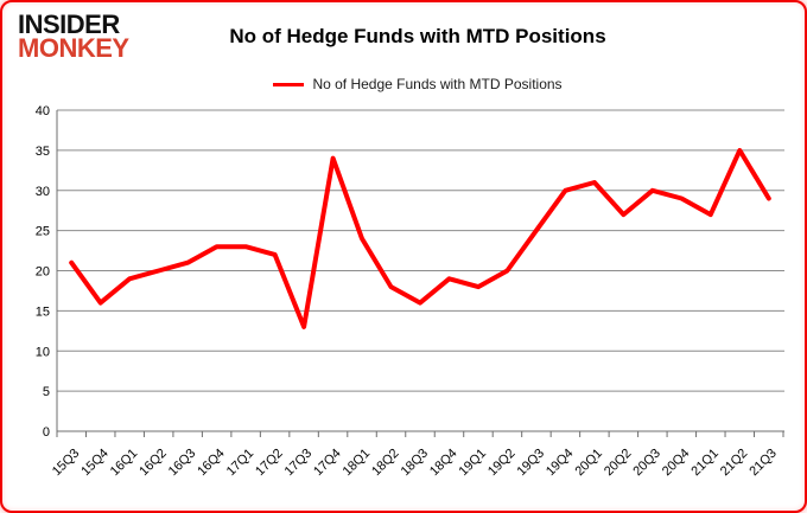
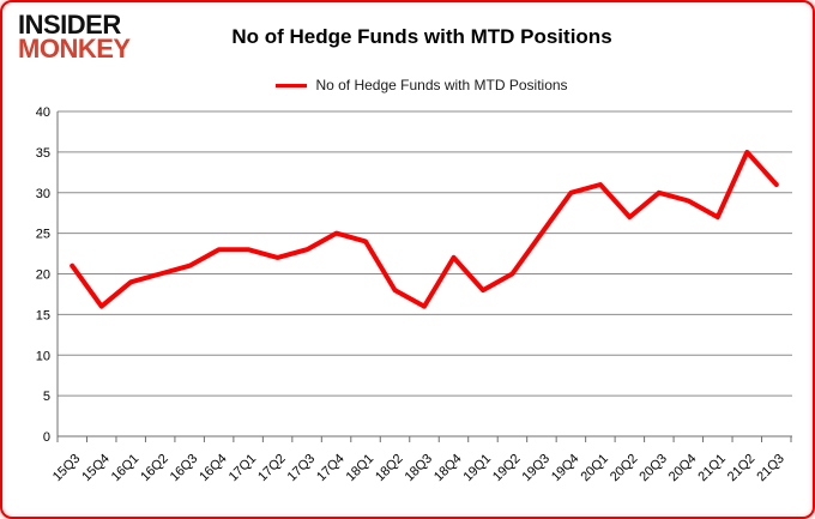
17Q3: 13 -> 23
17Q4: 34 -> 25
18Q4: 19 -> 22
21Q3: 29 -> 31
